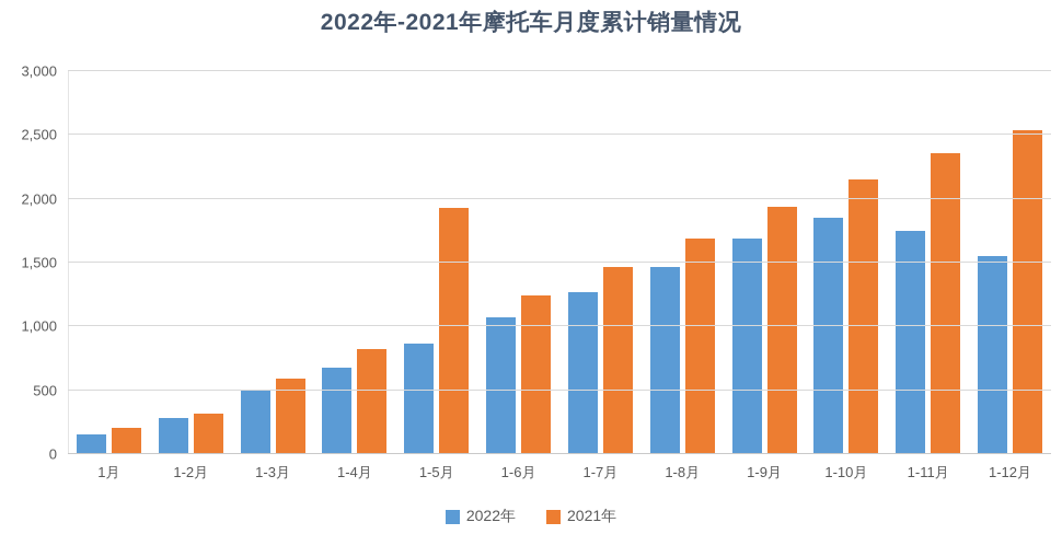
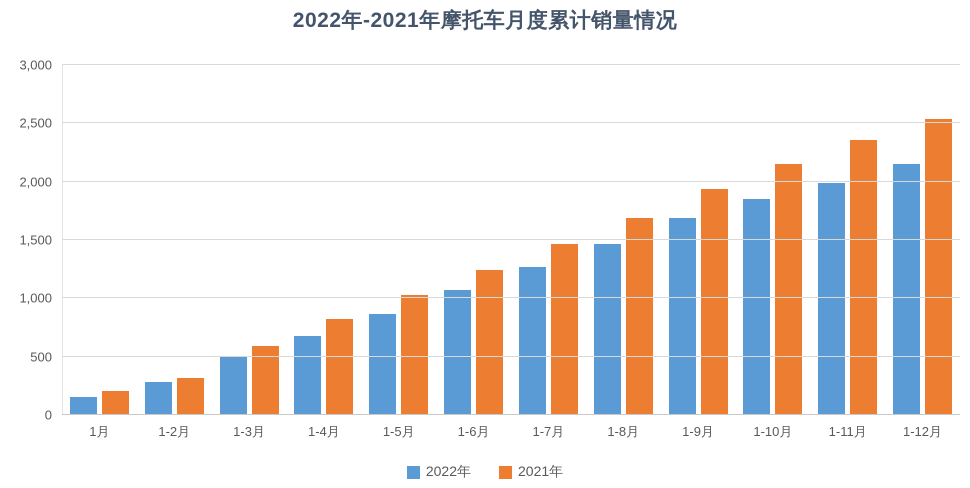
2021年/1-5月: 1930 -> 1030
2022年/1-11月: 1750 -> 1980
2022年/1-12月: 1550 -> 2160
